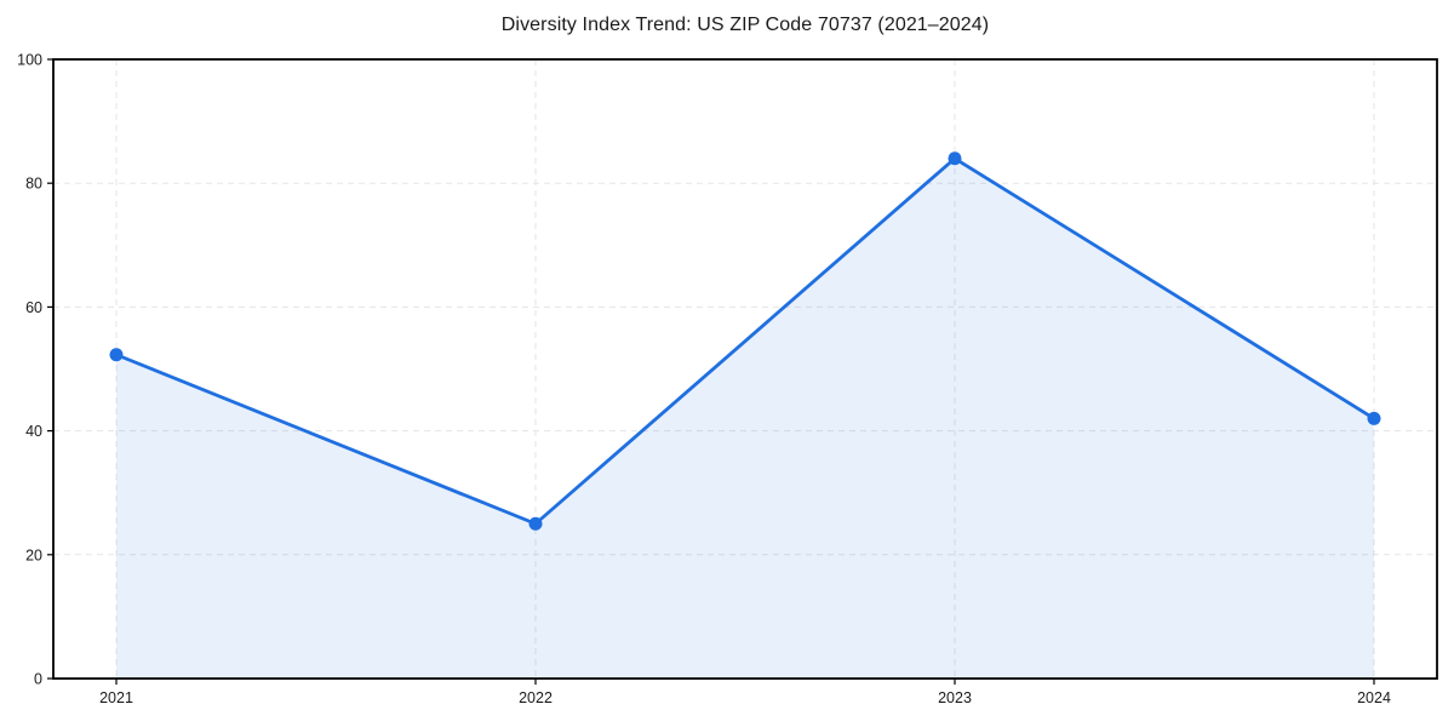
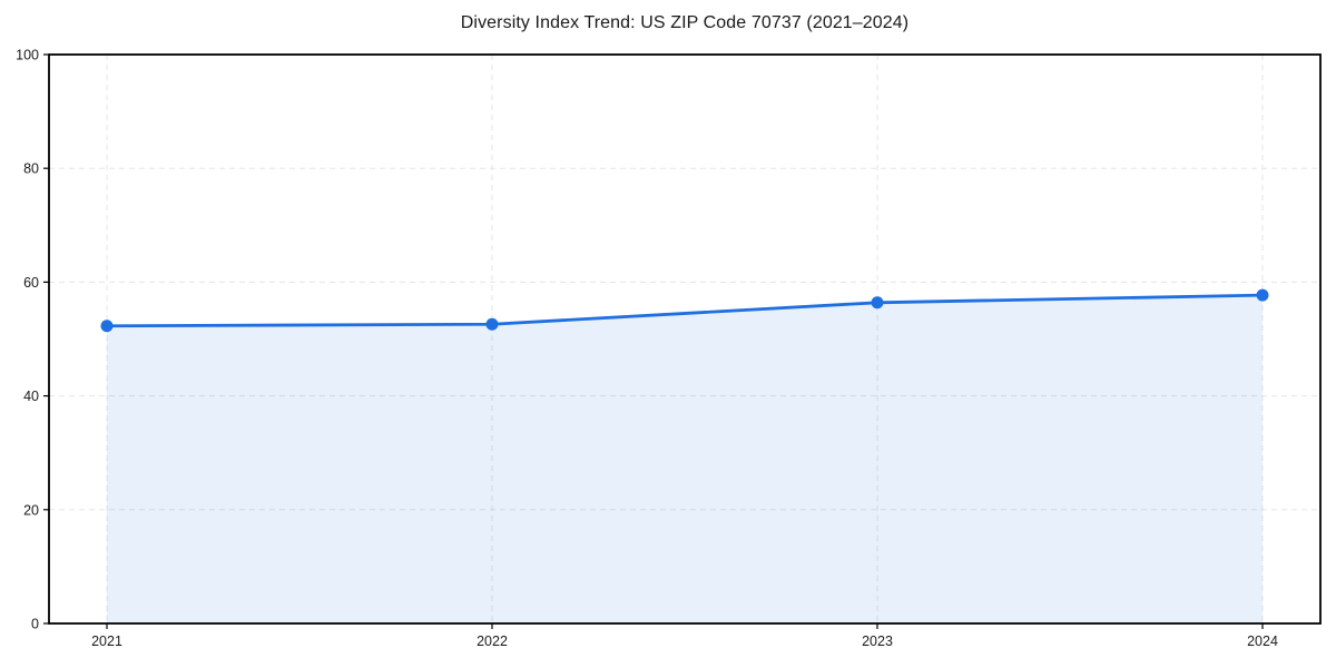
2022: 25 -> 53
2023: 84 -> 56
2024: 42 -> 58
